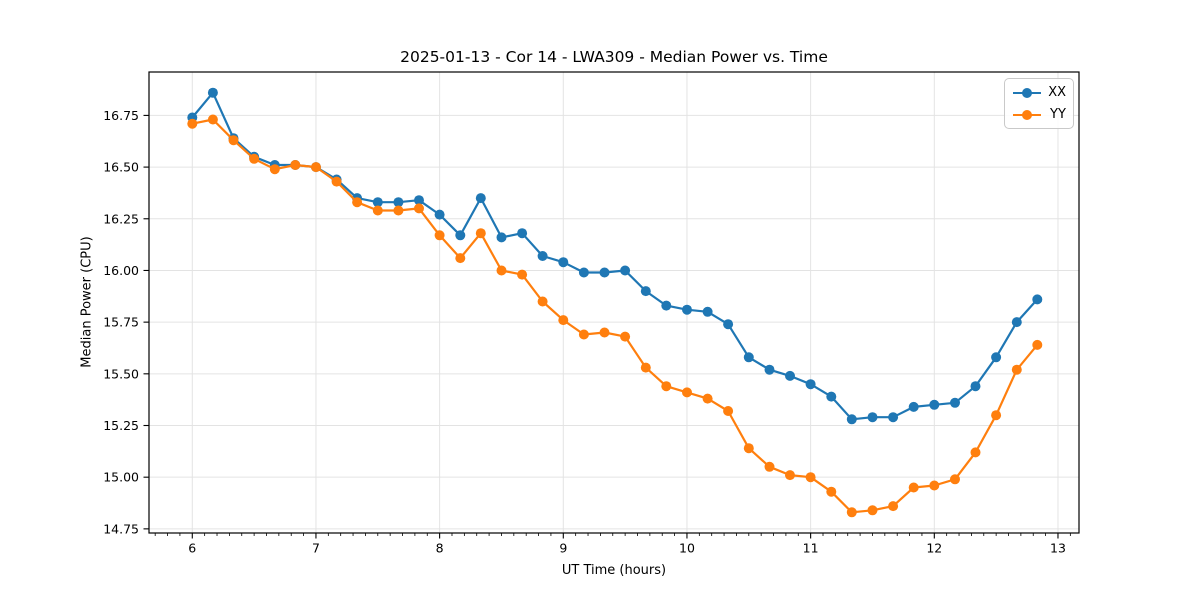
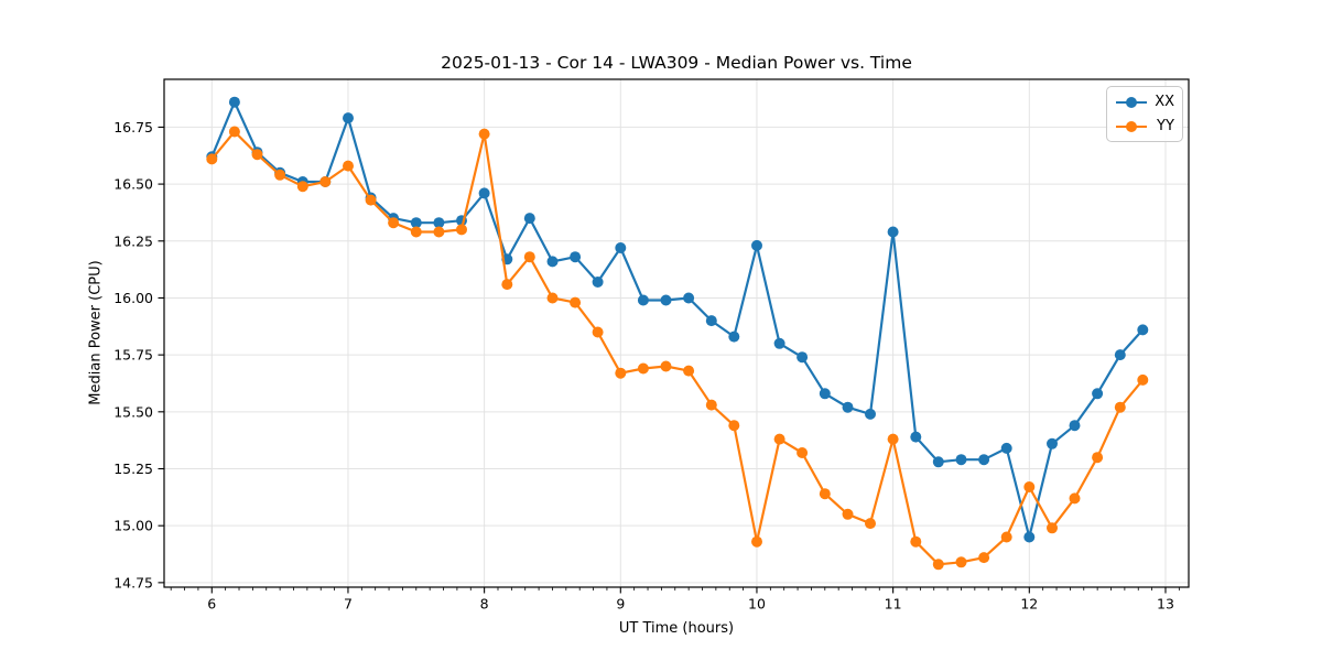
XX/6: 16.74 -> 16.62
YY/6: 16.71 -> 16.61
XX/7: 16.50 -> 16.79
YY/7: 16.50 -> 16.58
XX/8: 16.27 -> 16.46
YY/8: 16.17 -> 16.72
XX/9: 16.04 -> 16.22
YY/9: 15.76 -> 15.67
XX/10: 15.81 -> 16.23
YY/10: 15.41 -> 14.93
XX/11: 15.45 -> 16.29
YY/11: 15.00 -> 15.38
XX/12: 15.35 -> 14.95
YY/12: 14.96 -> 15.17
